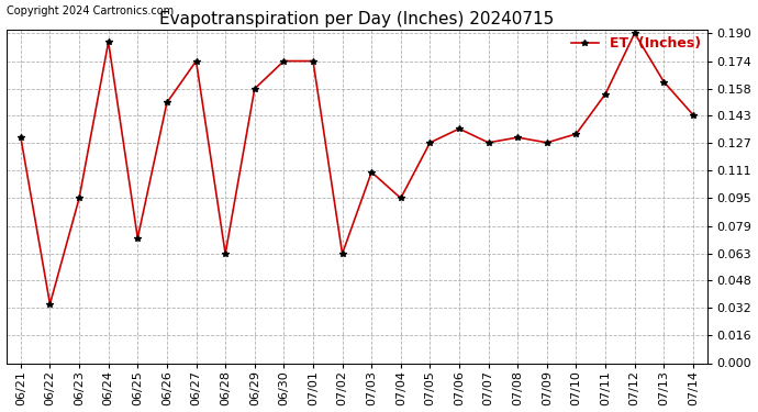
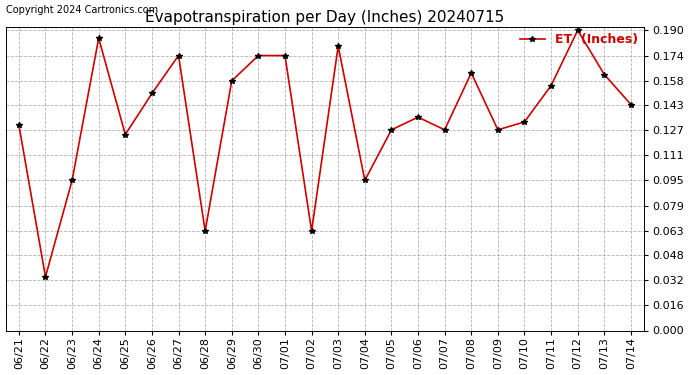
06/25: 0.072 -> 0.124
07/03: 0.110 -> 0.180
07/08: 0.130 -> 0.163
